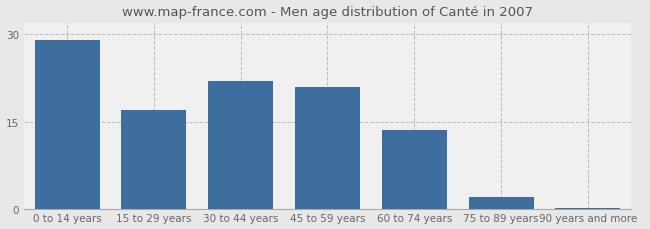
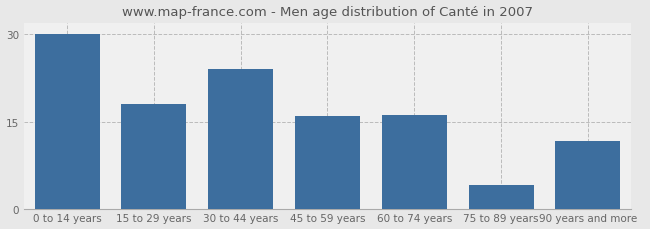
0 to 14 years: 29.0 -> 30.0
15 to 29 years: 17.0 -> 18.0
30 to 44 years: 22.0 -> 24.0
45 to 59 years: 21.0 -> 16.0
60 to 74 years: 13.5 -> 16.2
75 to 89 years: 2.0 -> 4.0
90 years and more: 0.1 -> 11.6
